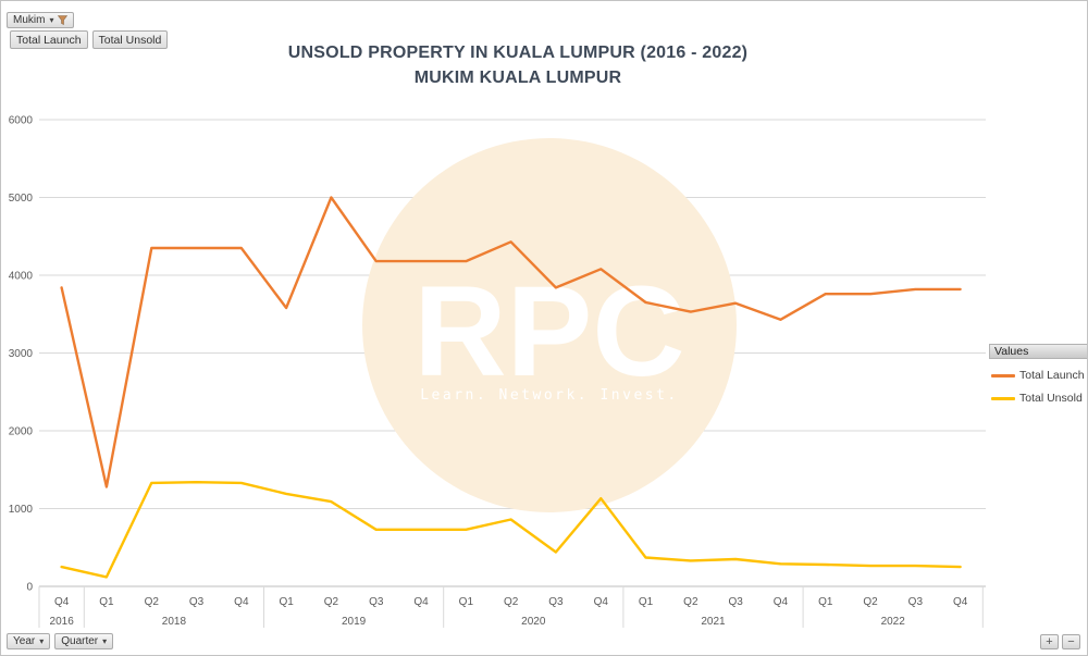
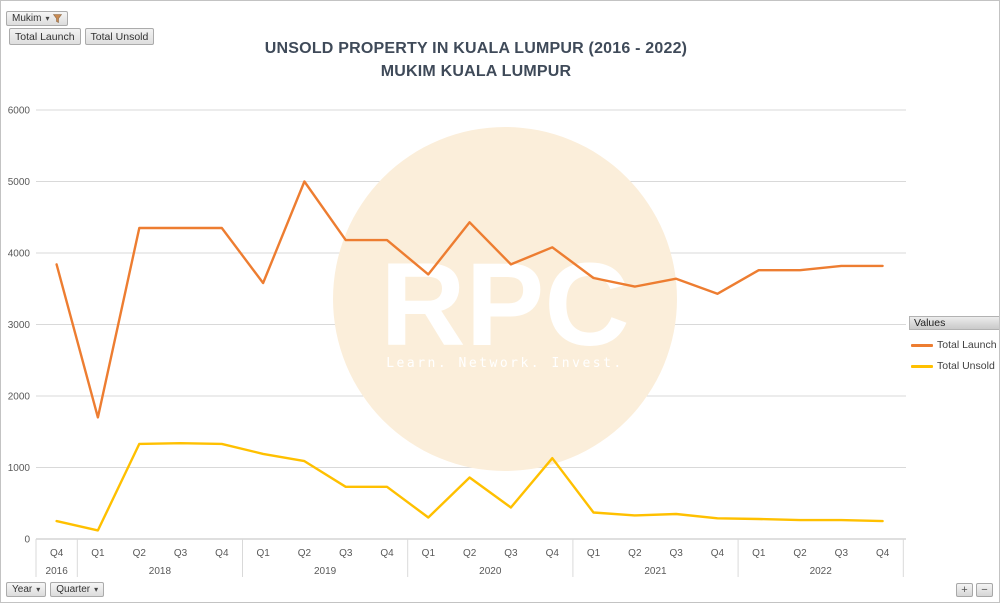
Total Launch/2018 Q1: 1300 -> 1700
Total Launch/2020 Q1: 4200 -> 3700
Total Unsold/2020 Q1: 700 -> 300
